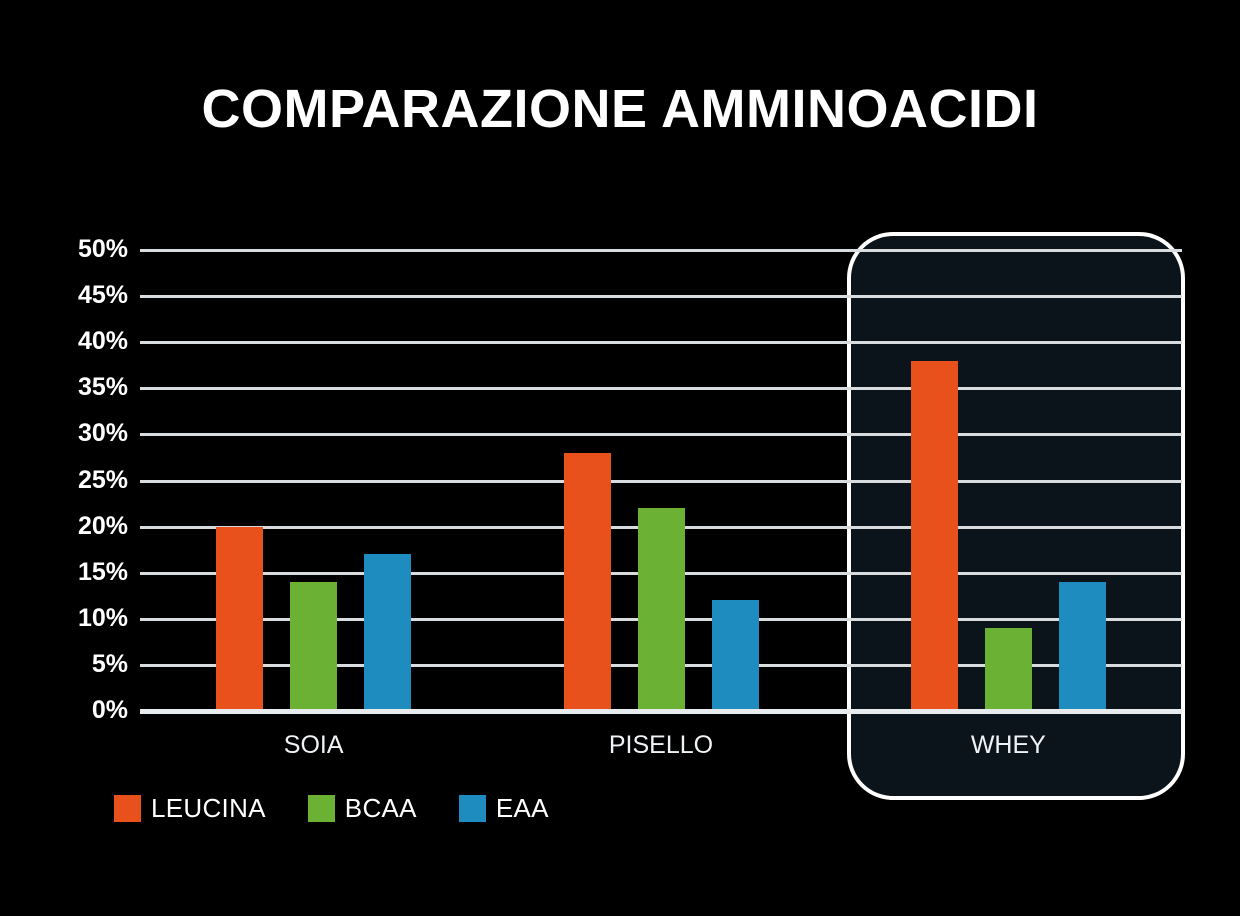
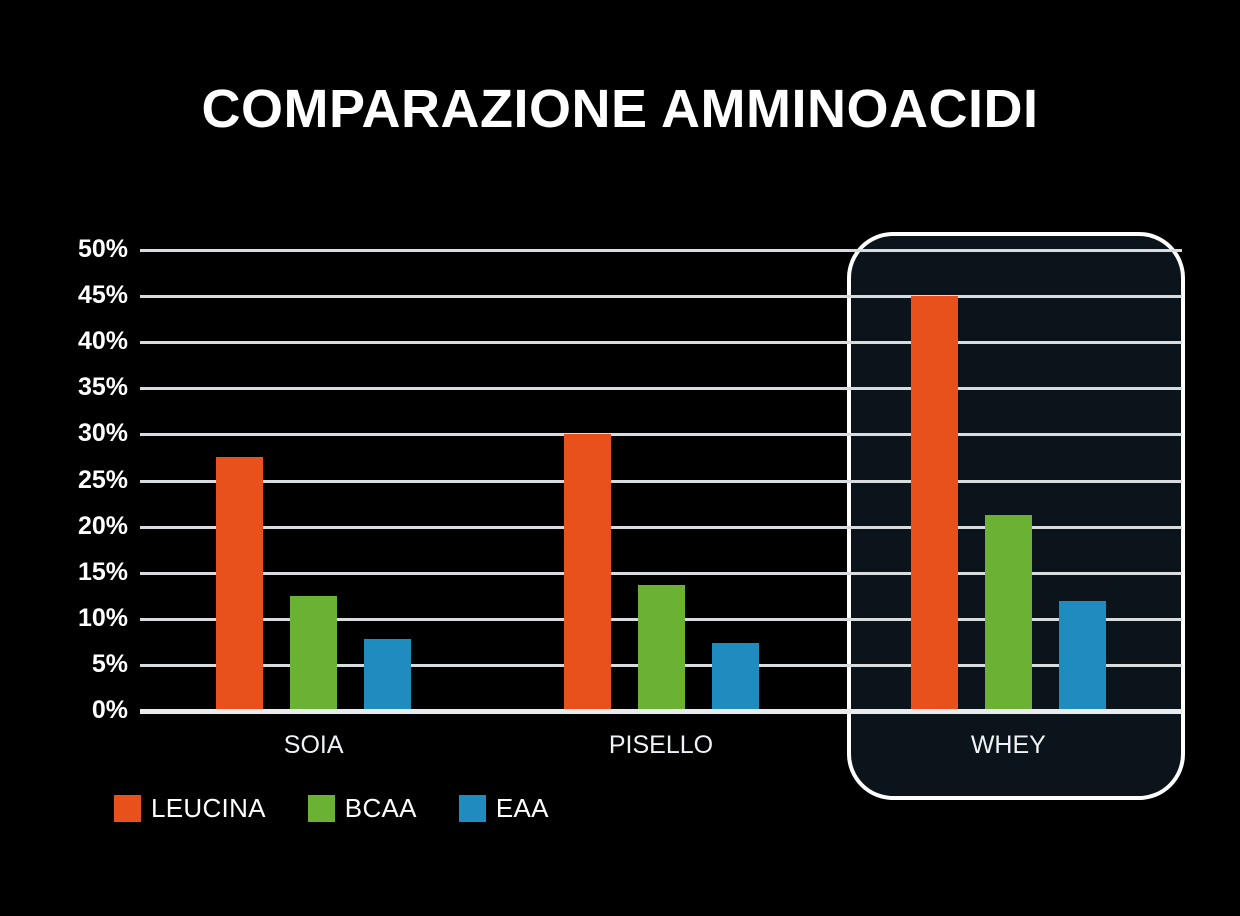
LEUCINA/SOIA: 20% -> 28%
BCAA/SOIA: 14% -> 12%
EAA/SOIA: 17% -> 8%
LEUCINA/PISELLO: 28% -> 30%
BCAA/PISELLO: 22% -> 14%
EAA/PISELLO: 12% -> 7%
LEUCINA/WHEY: 38% -> 45%
BCAA/WHEY: 9% -> 21%
EAA/WHEY: 14% -> 12%
